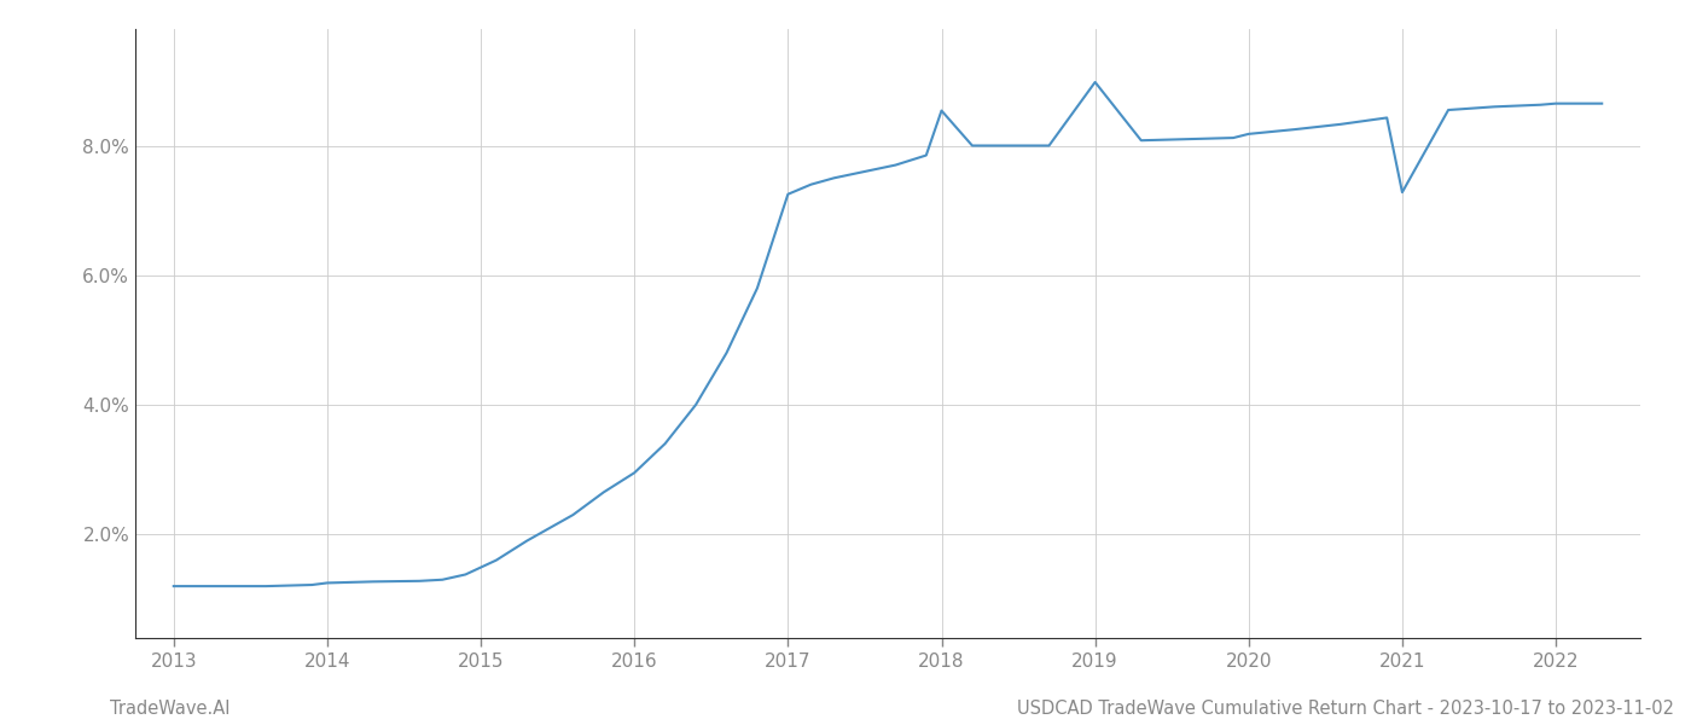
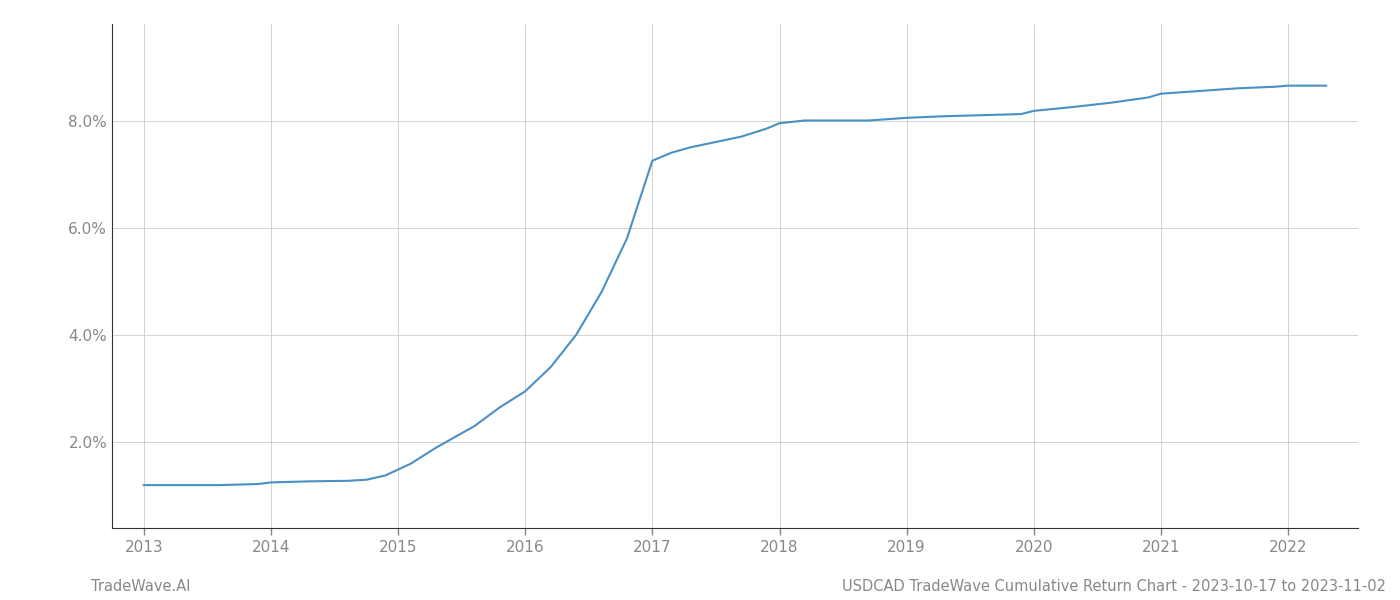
2018: 8.54% -> 7.95%
2019: 8.98% -> 8.05%
2021: 7.28% -> 8.50%
